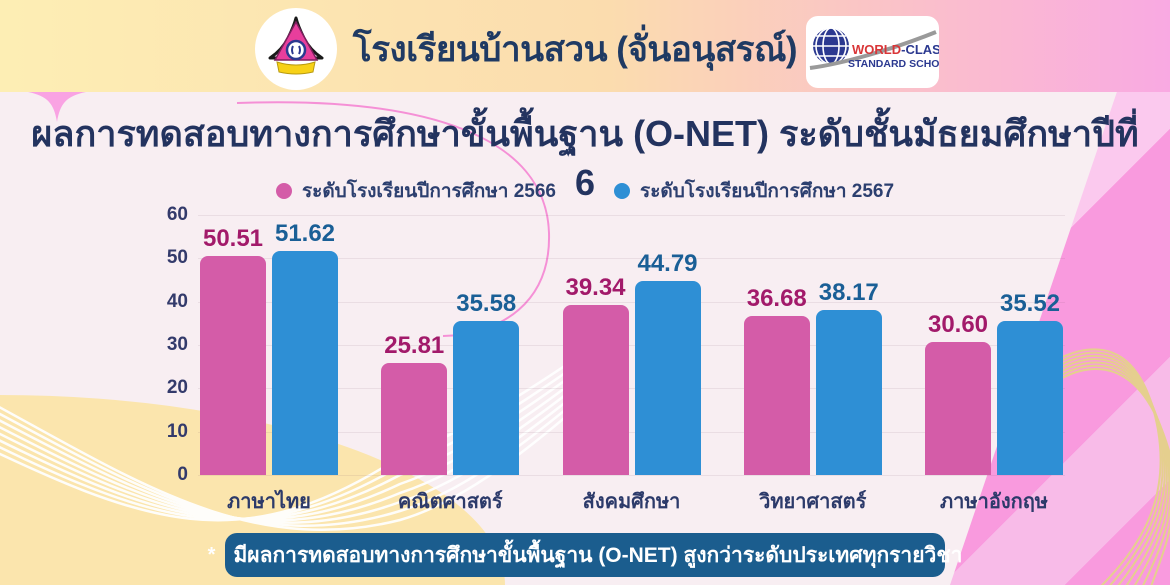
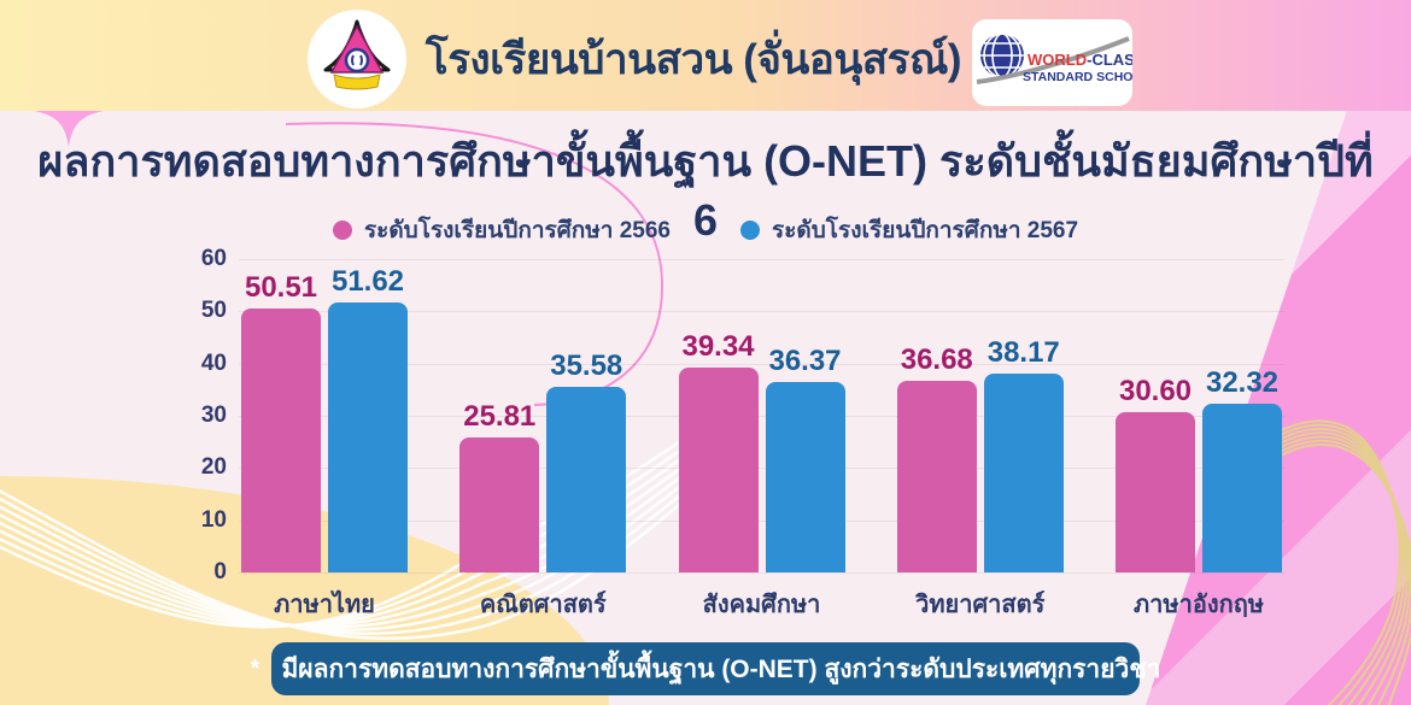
ระดับโรงเรียนปีการศึกษา 2567/สังคมศึกษา: 44.79 -> 36.37
ระดับโรงเรียนปีการศึกษา 2567/ภาษาอังกฤษ: 35.52 -> 32.32
